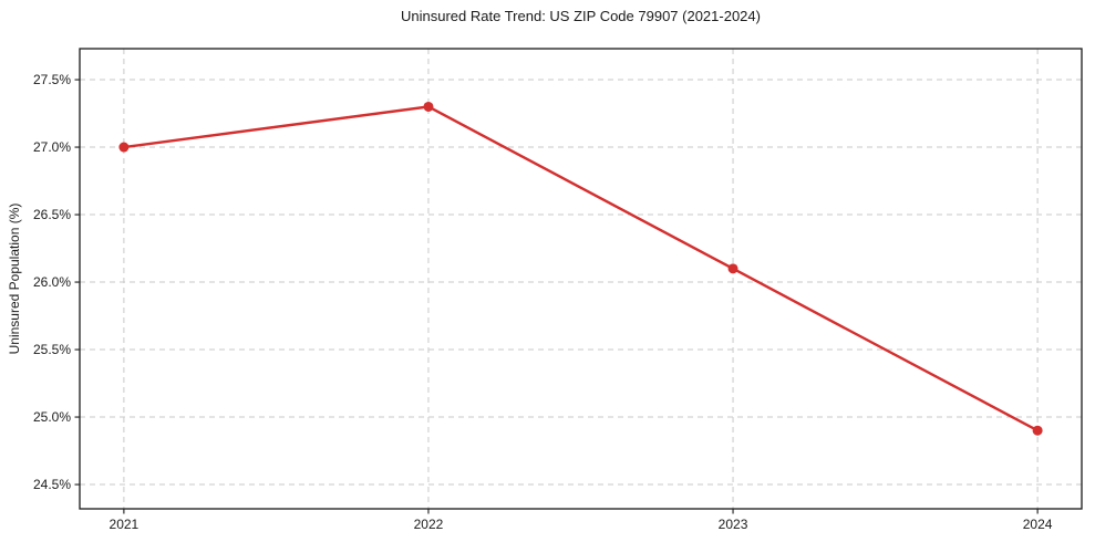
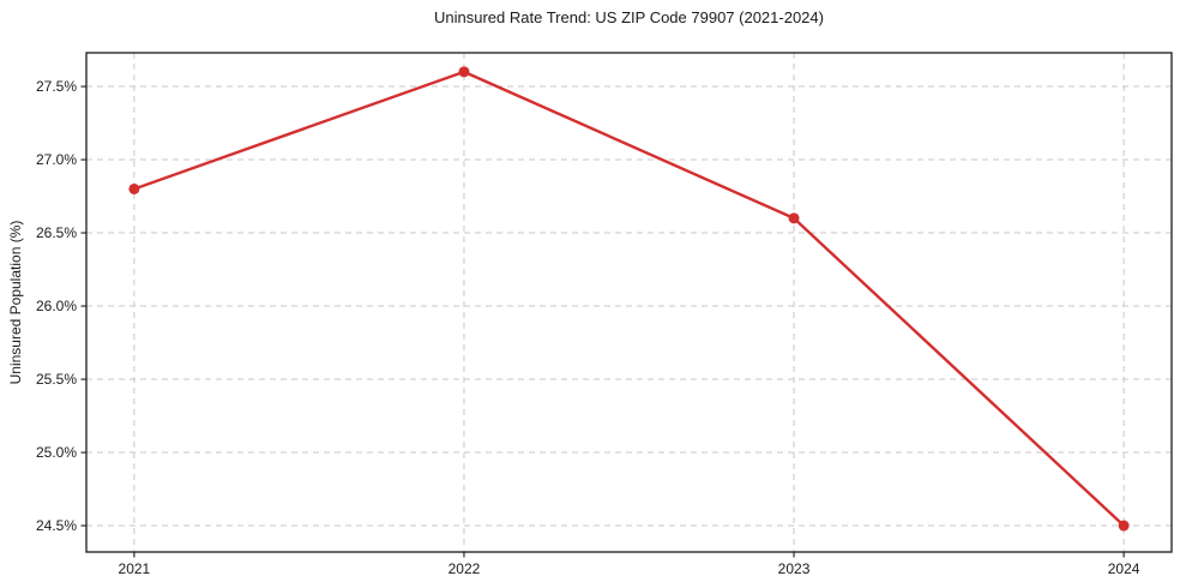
2021: 27.0% -> 26.8%
2022: 27.3% -> 27.6%
2023: 26.1% -> 26.6%
2024: 24.9% -> 24.5%
